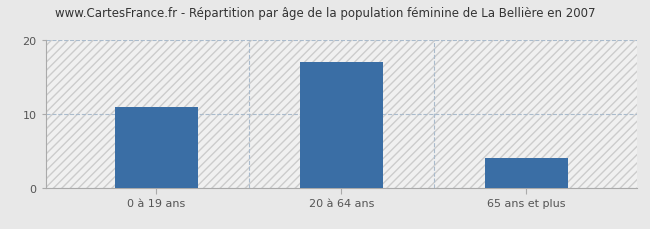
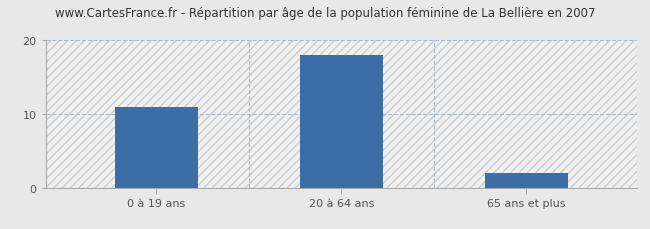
20 à 64 ans: 17 -> 18
65 ans et plus: 4 -> 2
